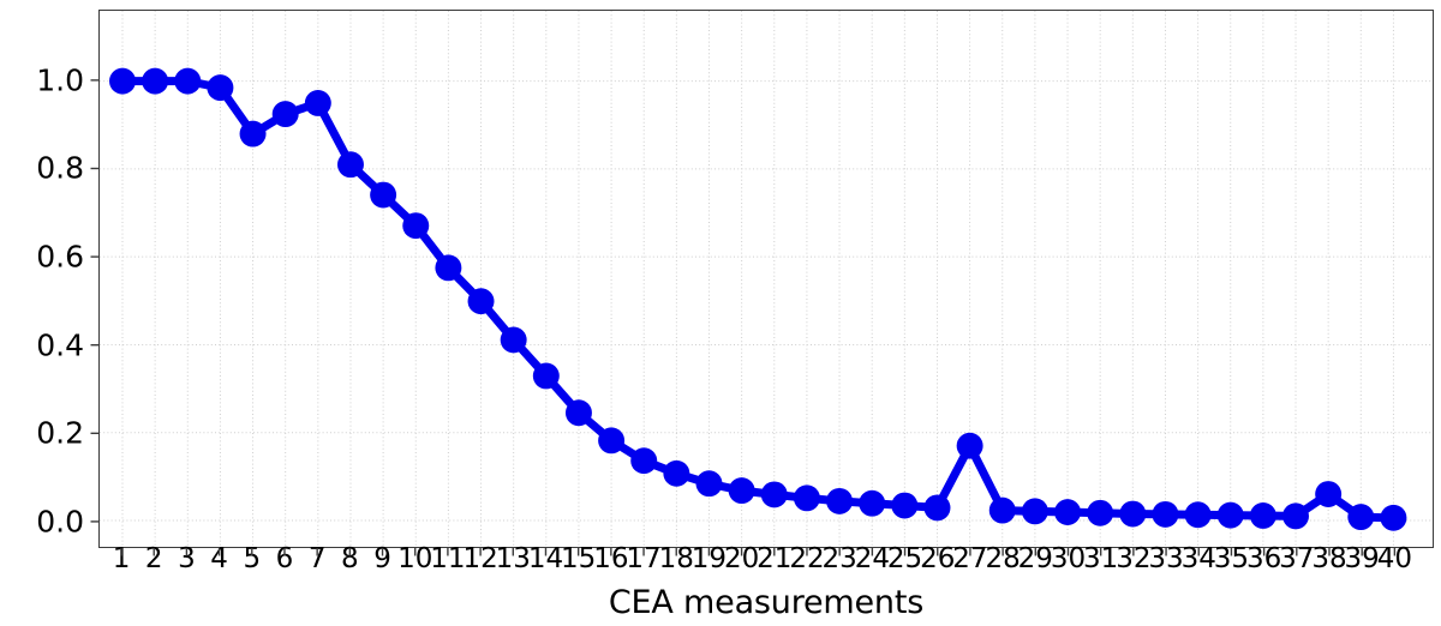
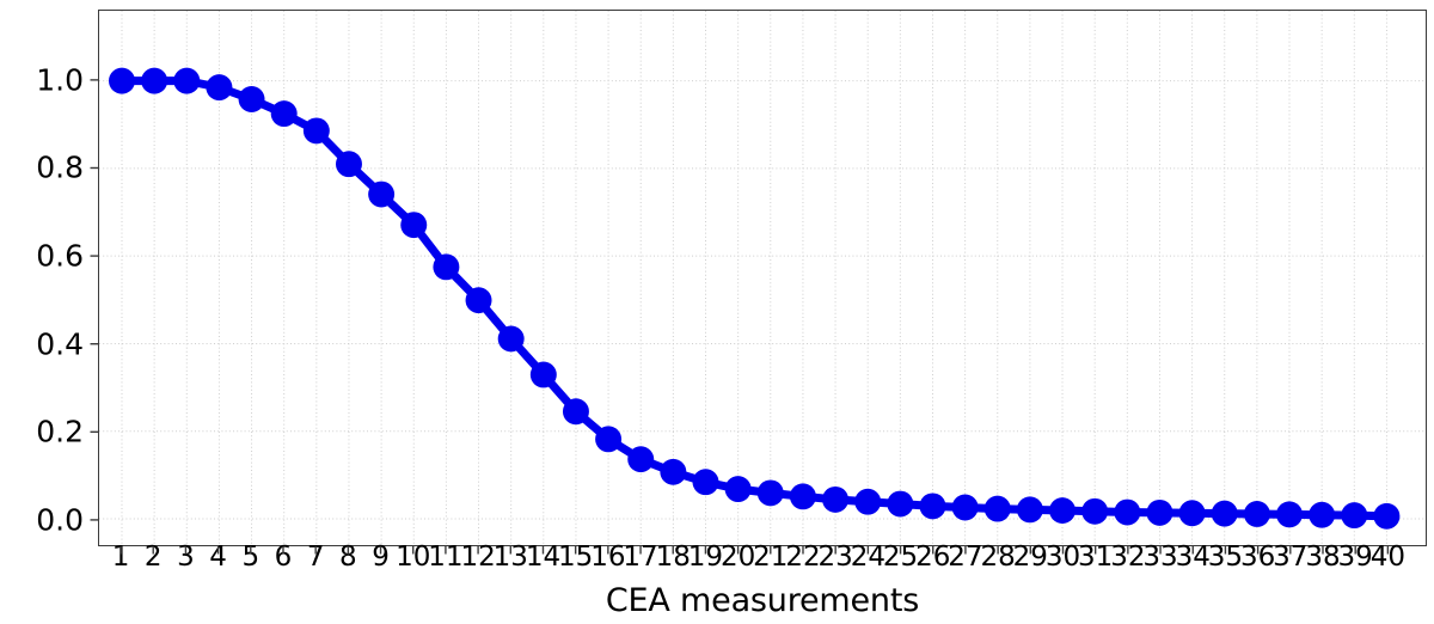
5: 0.88 -> 0.96
7: 0.95 -> 0.89
27: 0.17 -> 0.03
38: 0.06 -> 0.01
